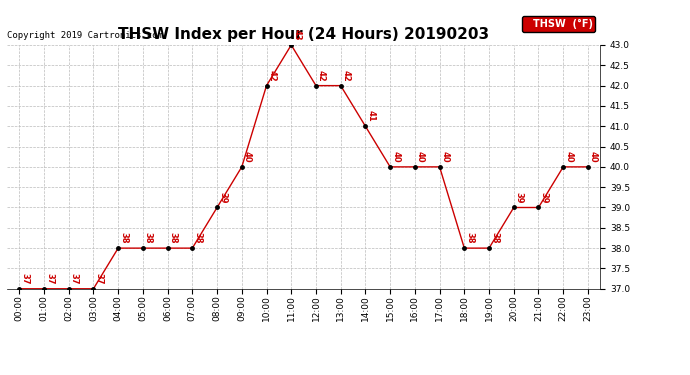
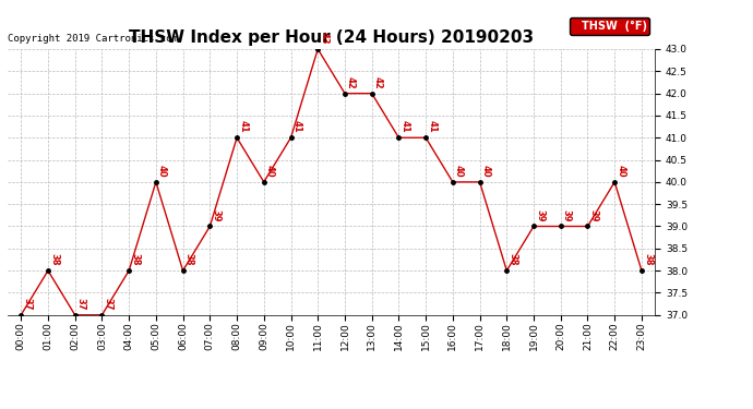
01:00: 37 -> 38
05:00: 38 -> 40
07:00: 38 -> 39
08:00: 39 -> 41
10:00: 42 -> 41
15:00: 40 -> 41
19:00: 38 -> 39
23:00: 40 -> 38
